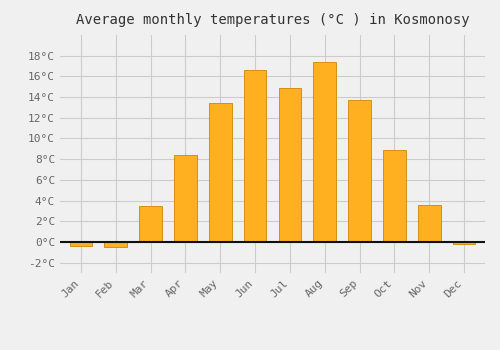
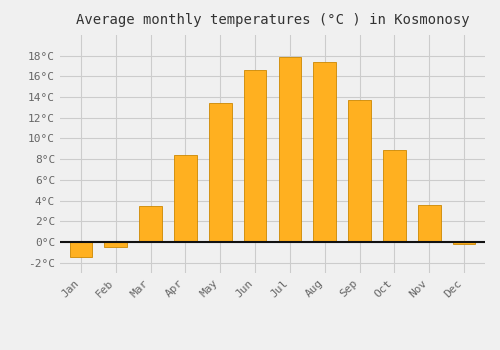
Jan: -0.4°C -> -1.5°C
Jul: 14.9°C -> 17.9°C
